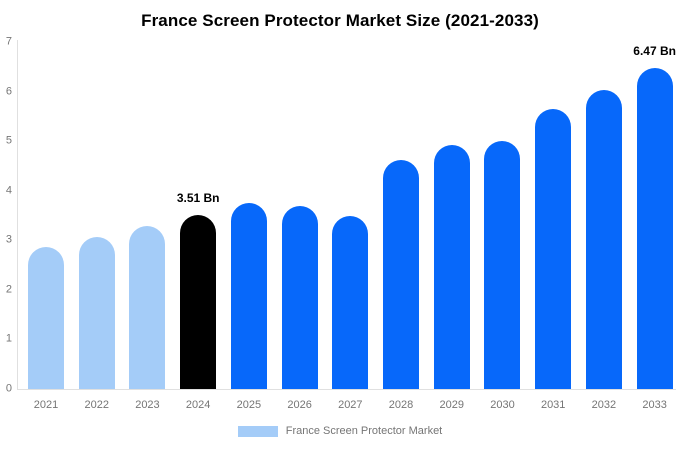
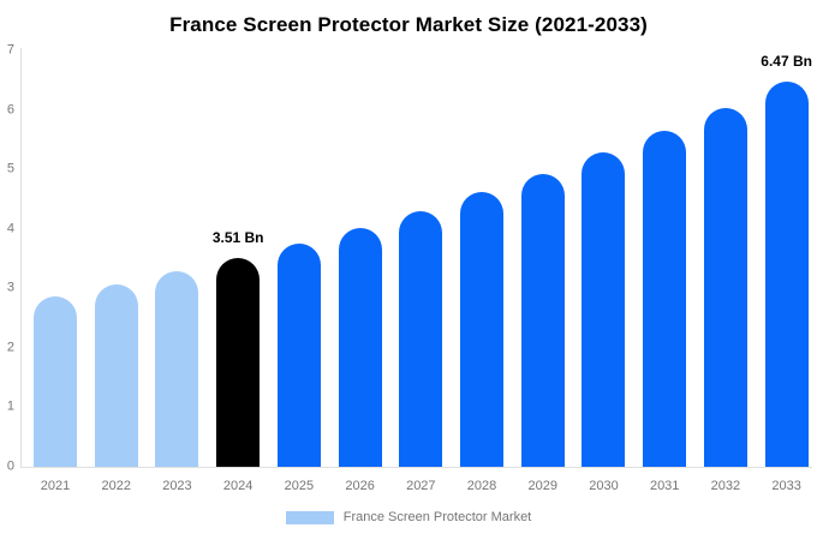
2026: 3.7 -> 4.0
2027: 3.5 -> 4.3
2030: 5.0 -> 5.3
